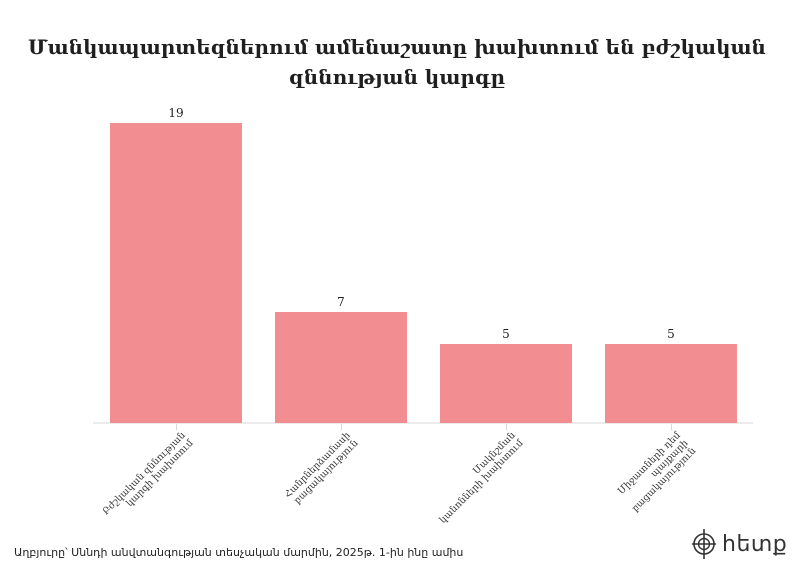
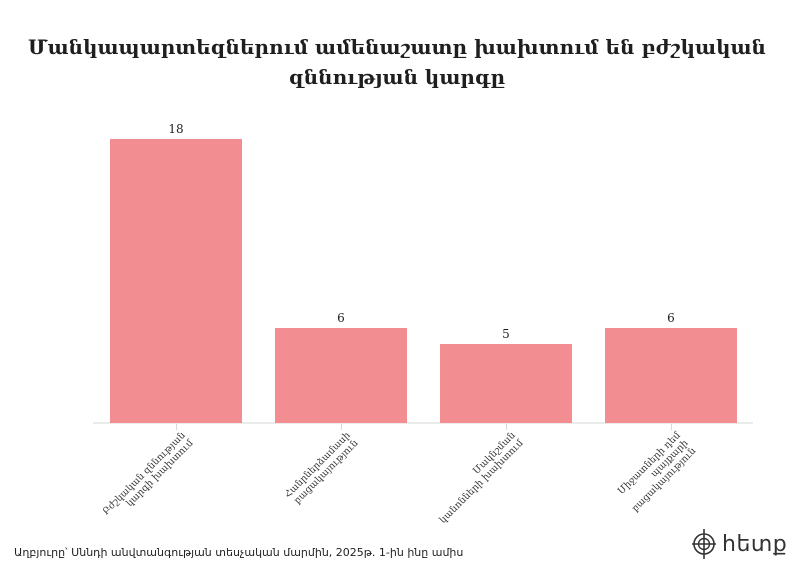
Բժշկական զննության կարգի խախտում: 19 -> 18
Հանրներձամասի բացակայություն: 7 -> 6
Միջատների դեմ պայքարի բացակայություն: 5 -> 6
